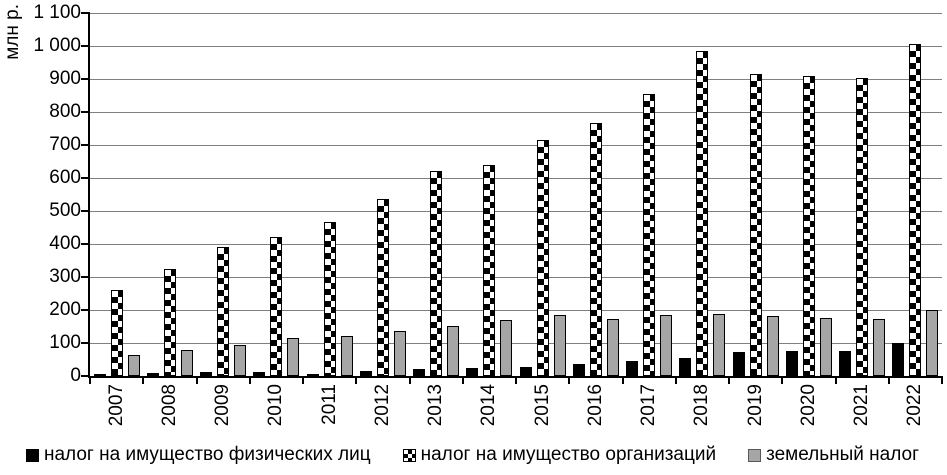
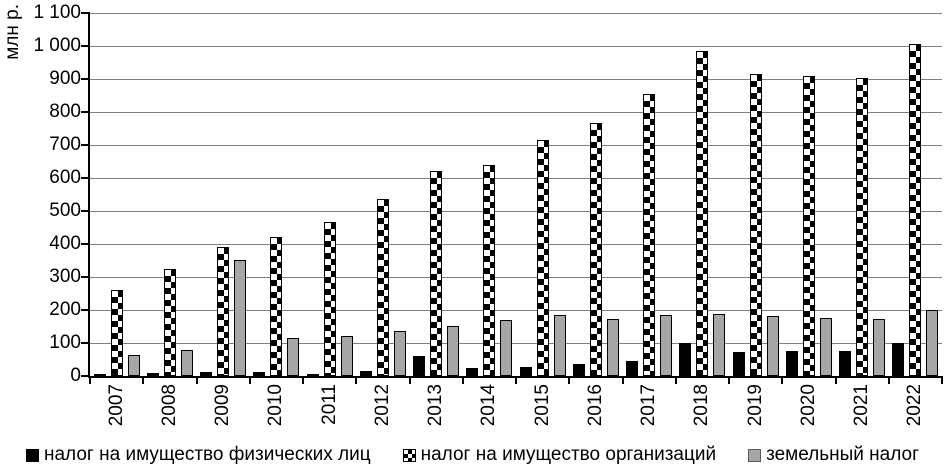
земельный налог/2009: 90 -> 350
налог на имущество физических лиц/2013: 20 -> 60
налог на имущество физических лиц/2018: 60 -> 100
